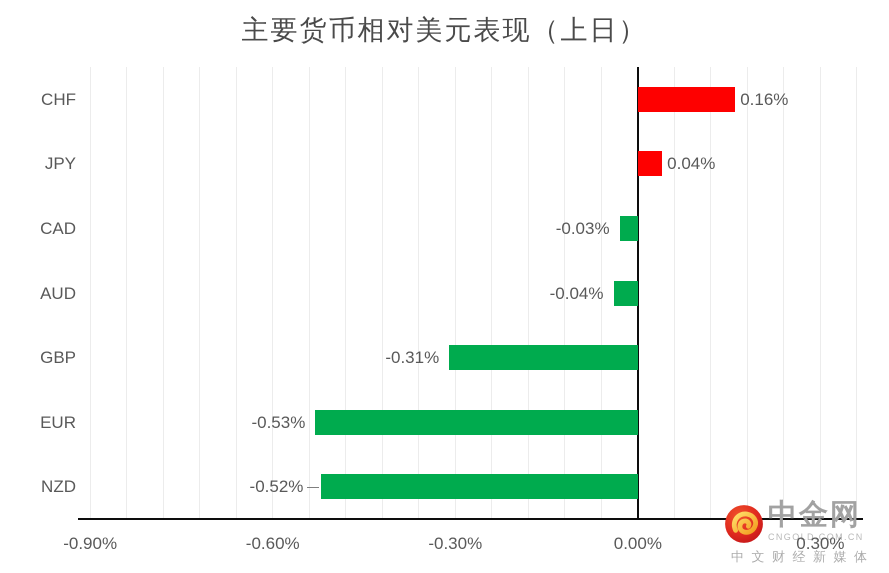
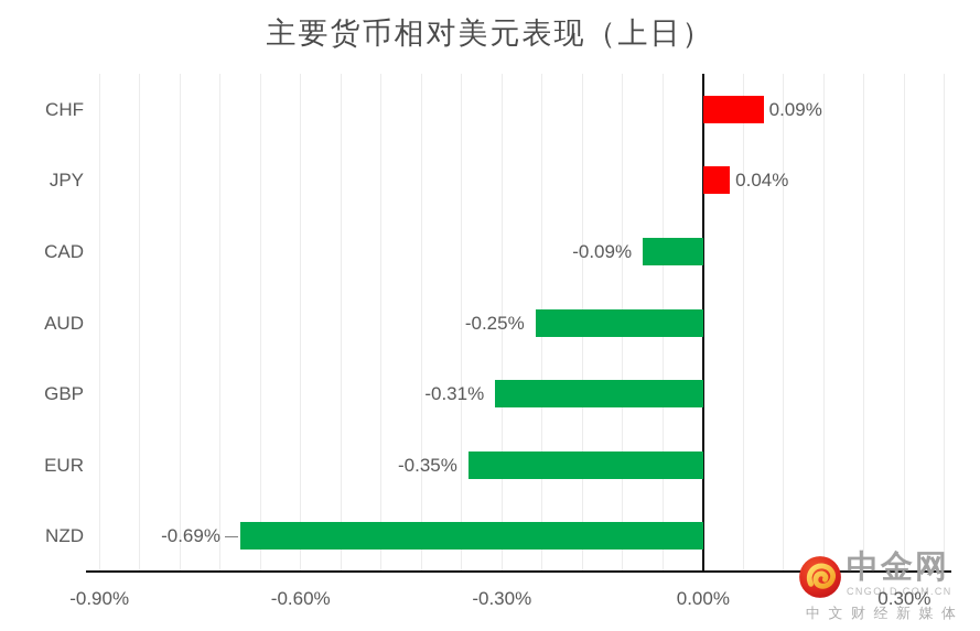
CHF: 0.16% -> 0.09%
CAD: -0.03% -> -0.09%
AUD: -0.04% -> -0.25%
EUR: -0.53% -> -0.35%
NZD: -0.52% -> -0.69%
